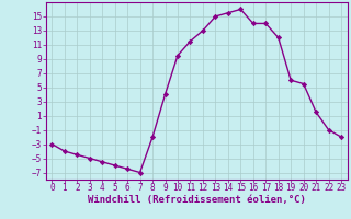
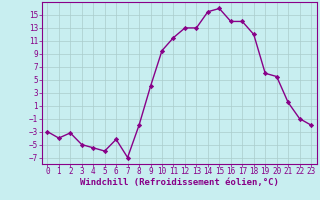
2: -4.5 -> -3.2
6: -6.5 -> -4.2
13: 15.0 -> 13.0
